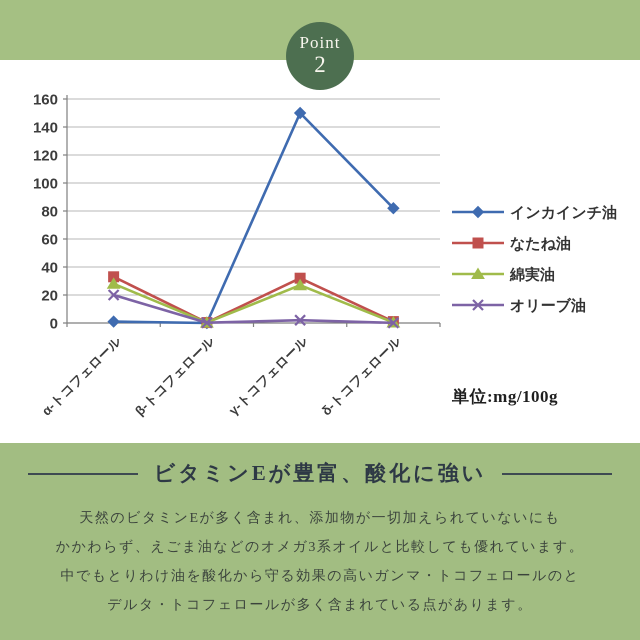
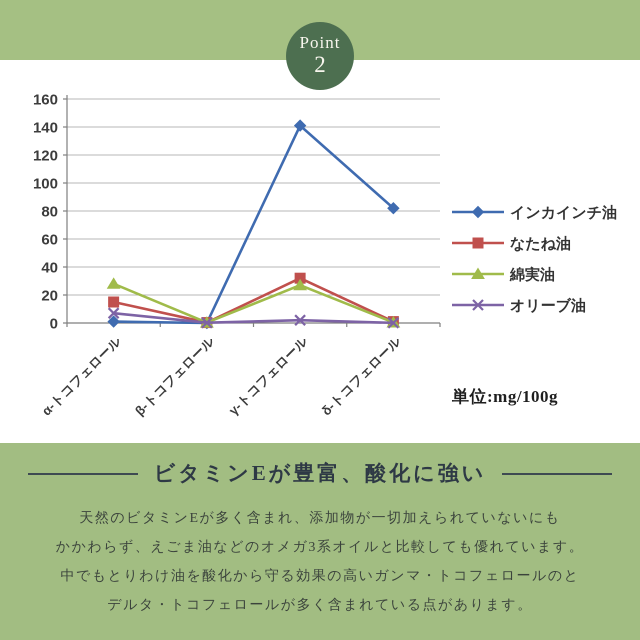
なたね油/α-トコフェロール: 33 -> 15
オリーブ油/α-トコフェロール: 20 -> 7
インカインチ油/γ-トコフェロール: 150 -> 141
